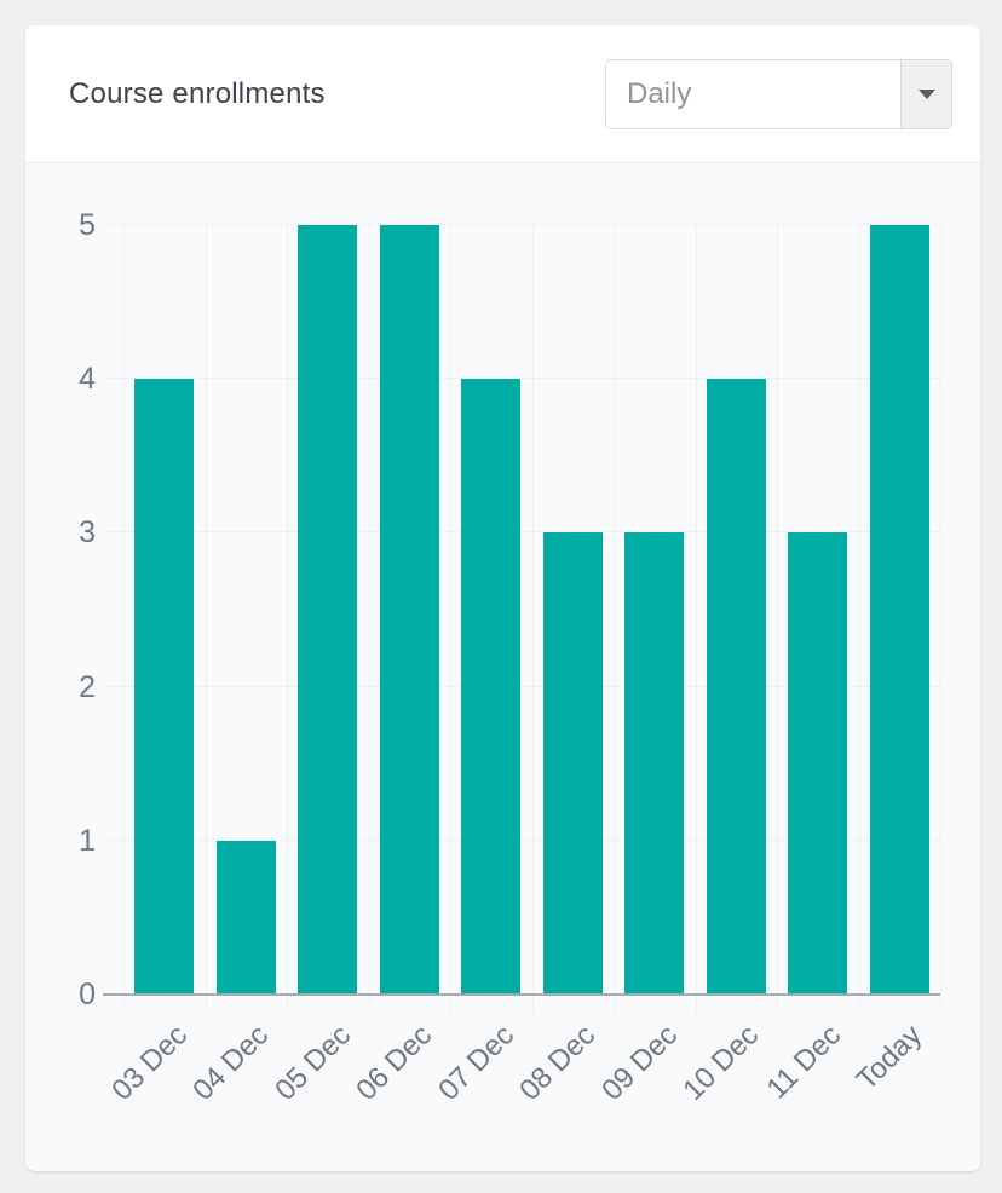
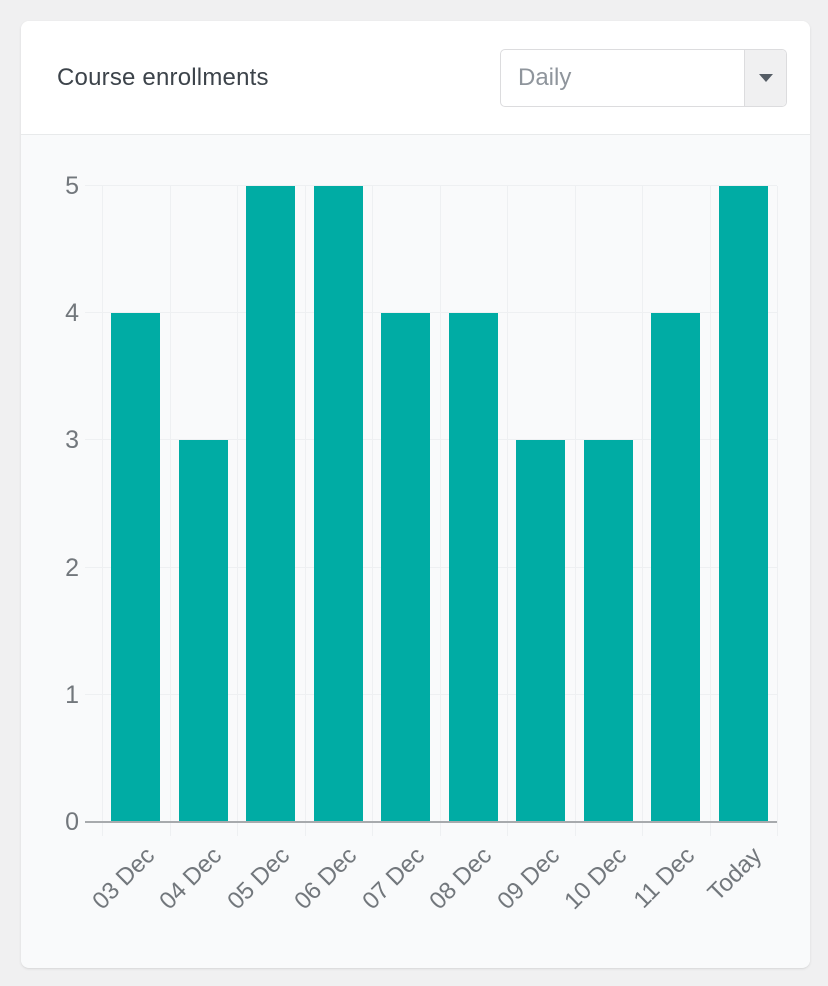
04 Dec: 1 -> 3
08 Dec: 3 -> 4
10 Dec: 4 -> 3
11 Dec: 3 -> 4
